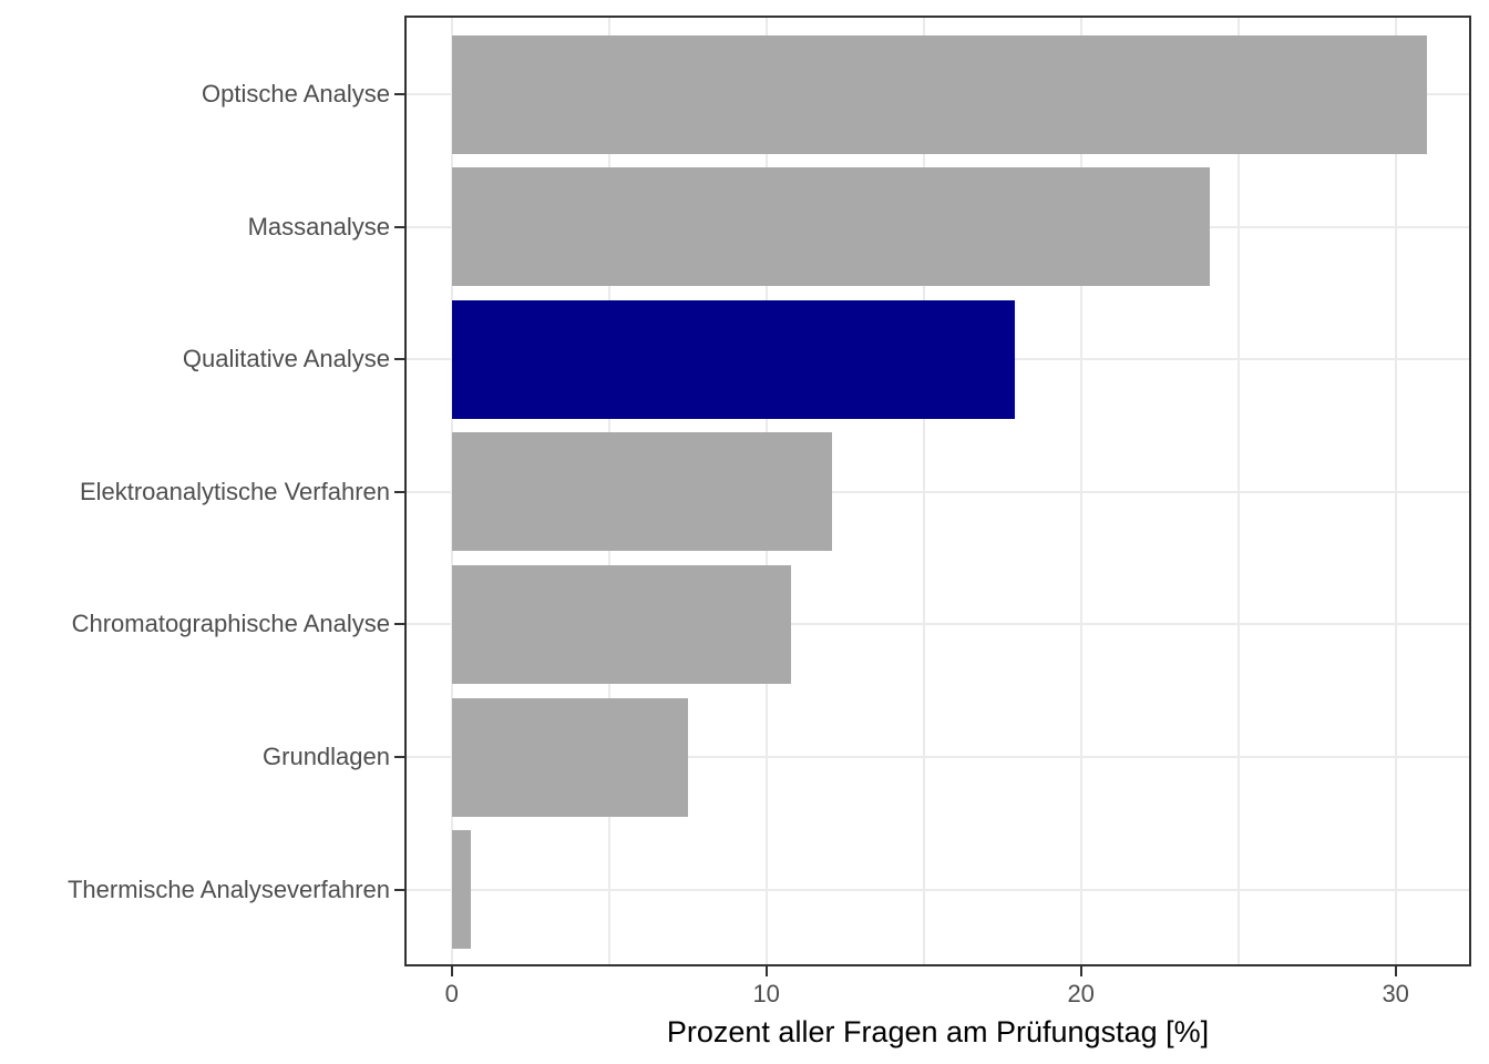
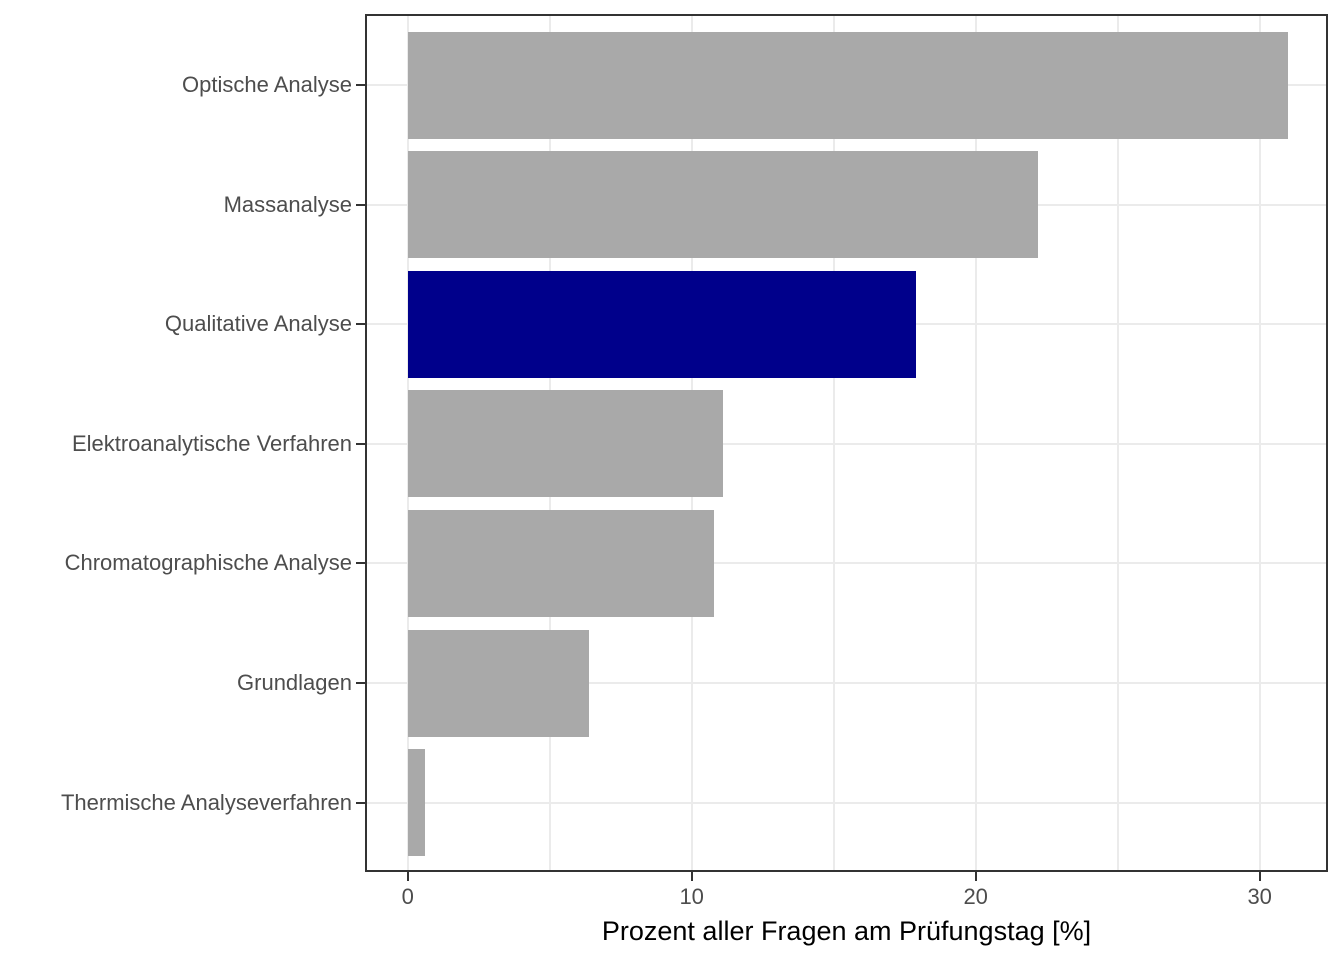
Massanalyse: 24.1 -> 22.2
Elektroanalytische Verfahren: 12.1 -> 11.1
Grundlagen: 7.5 -> 6.4
